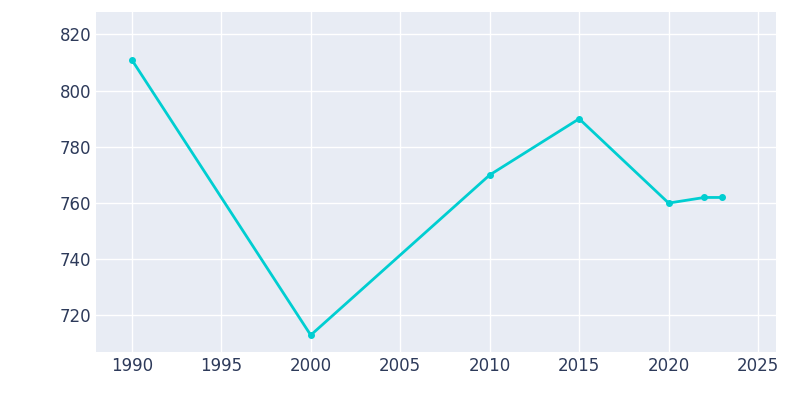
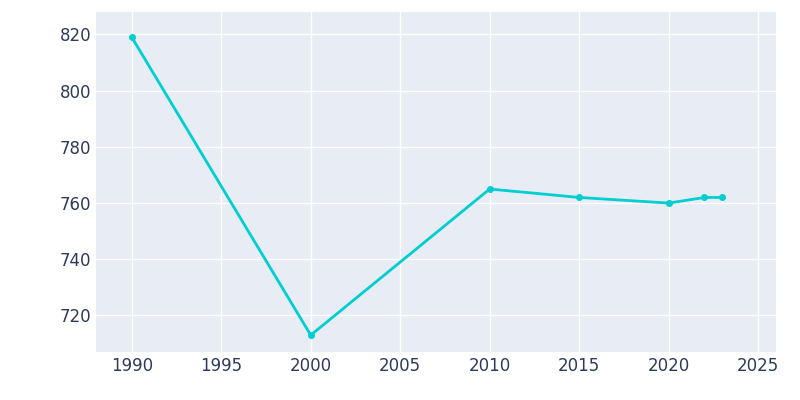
1990: 811 -> 819
2010: 770 -> 765
2015: 790 -> 762
